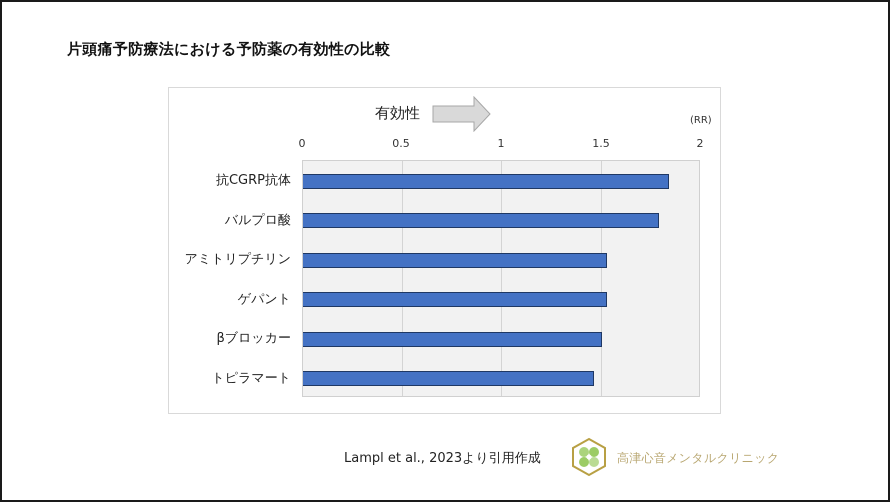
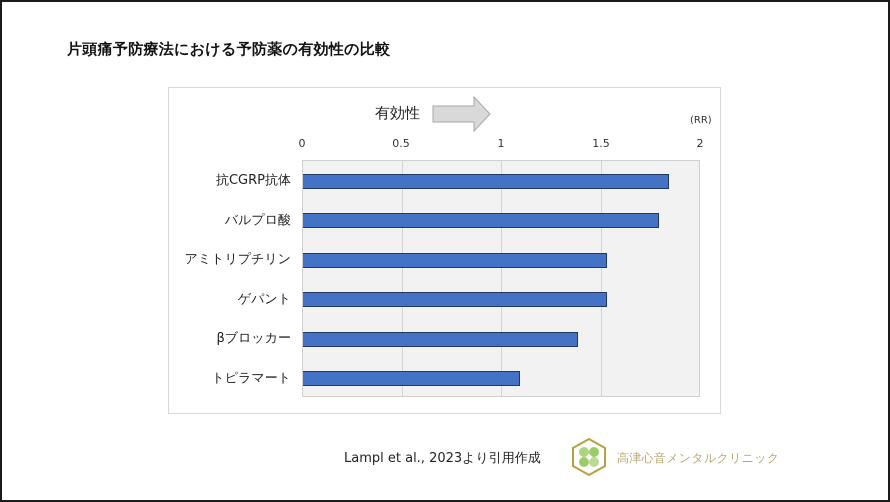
βブロッカー: 1.50 -> 1.38
トピラマート: 1.46 -> 1.09
